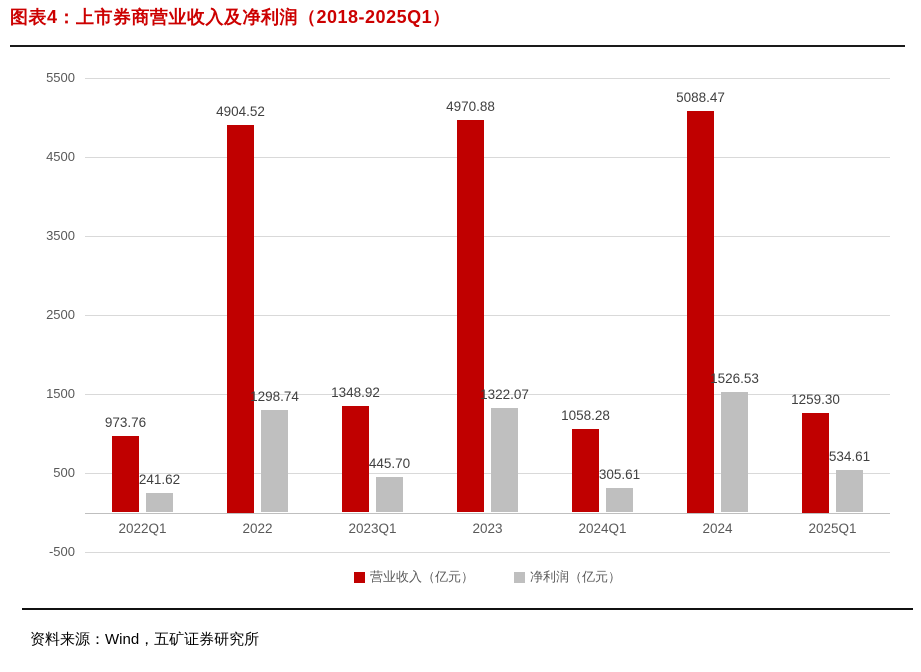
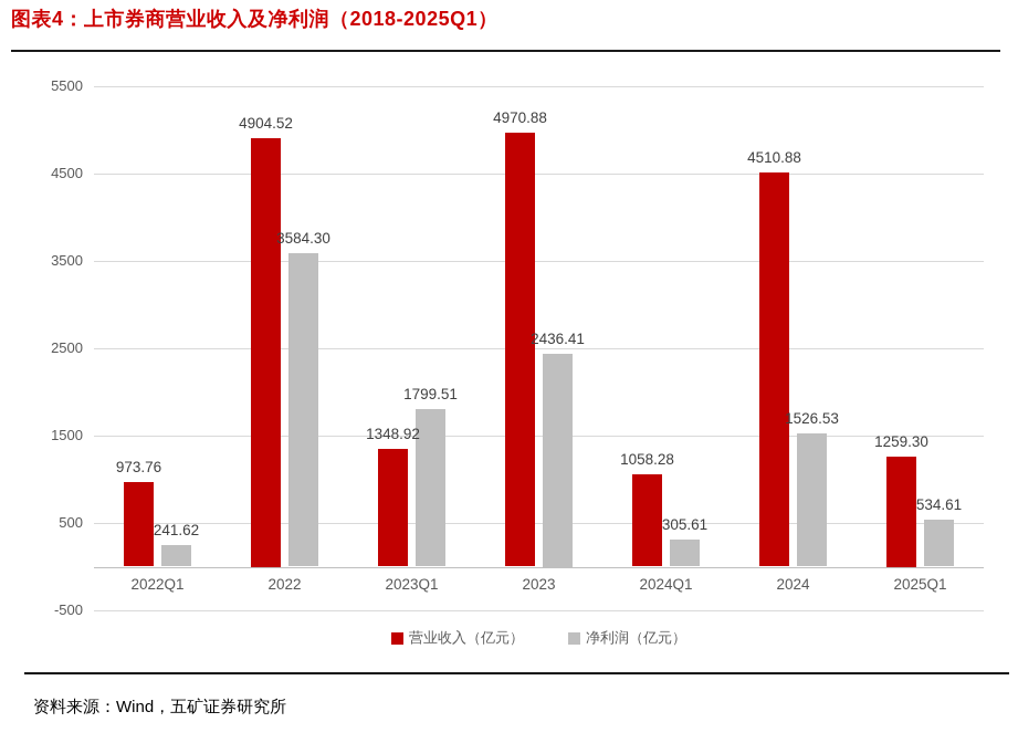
净利润（亿元）/2022: 1298.74 -> 3584.30
净利润（亿元）/2023Q1: 445.70 -> 1799.51
净利润（亿元）/2023: 1322.07 -> 2436.41
营业收入（亿元）/2024: 5088.47 -> 4510.88
